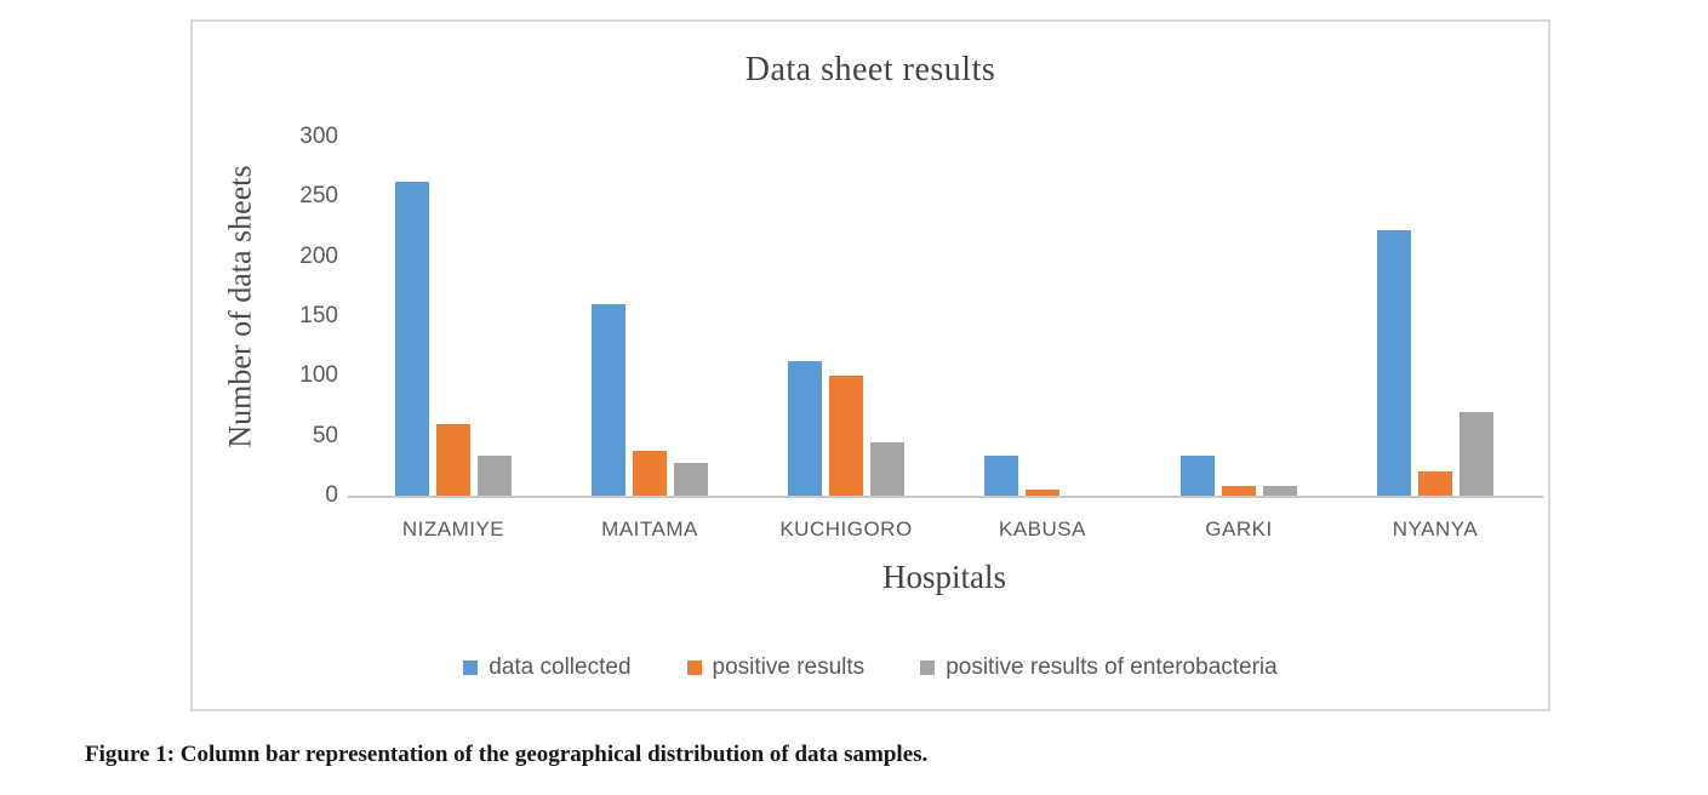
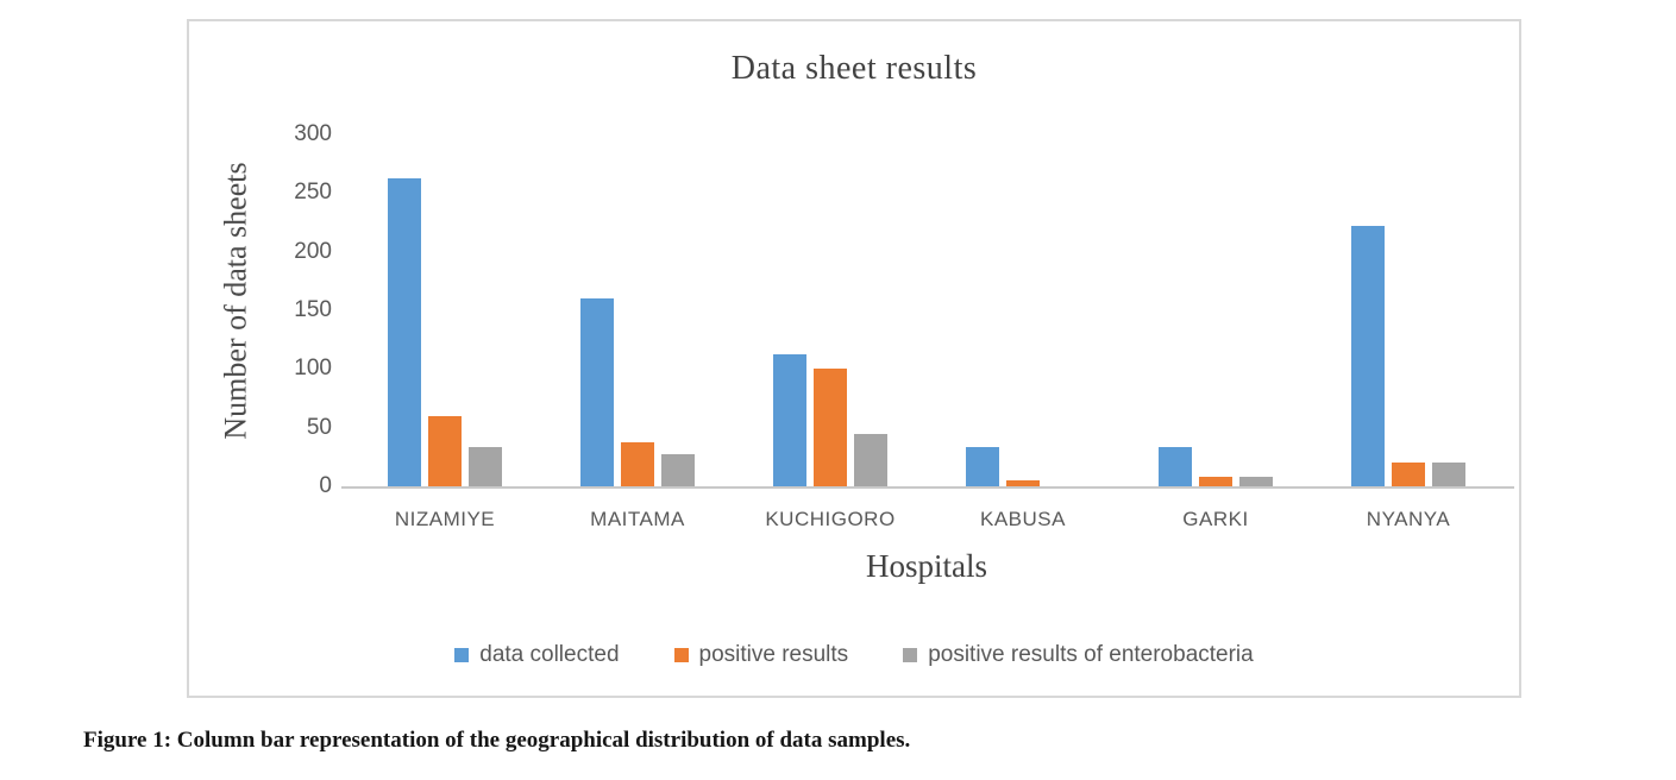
positive results of enterobacteria/NYANYA: 70 -> 20
